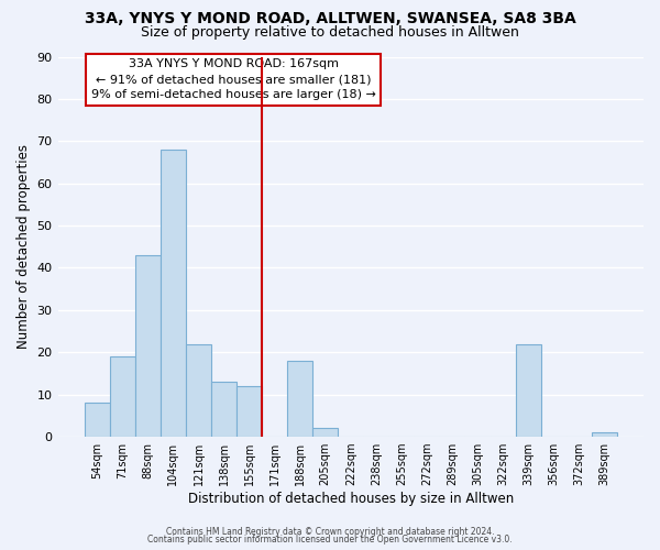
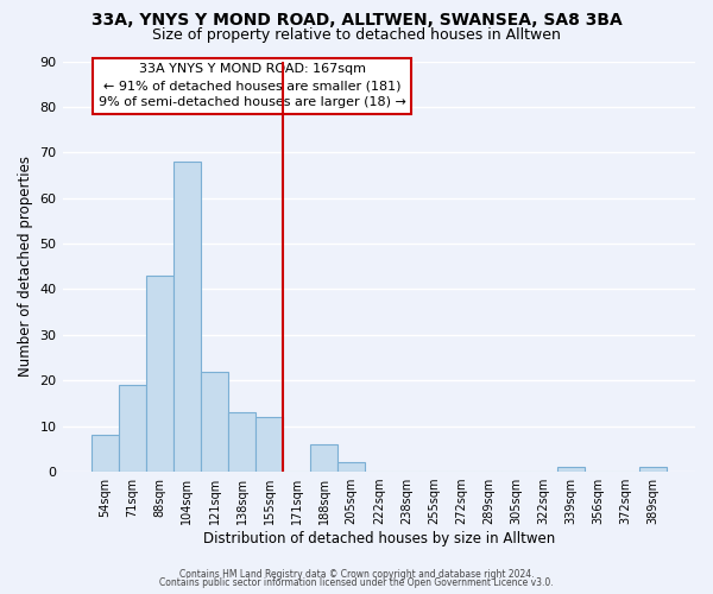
188sqm: 18 -> 6
339sqm: 22 -> 1
